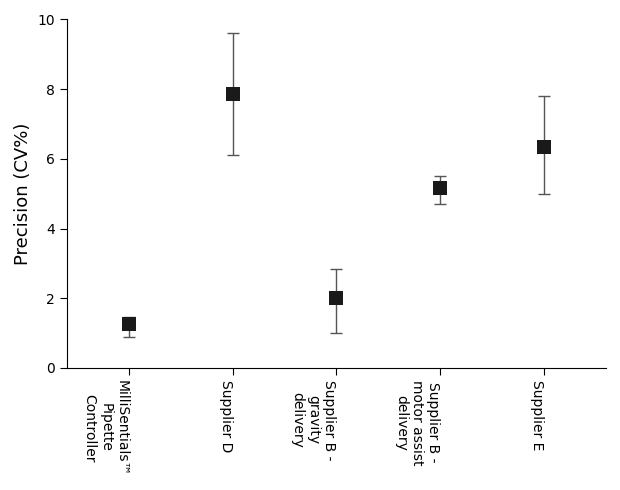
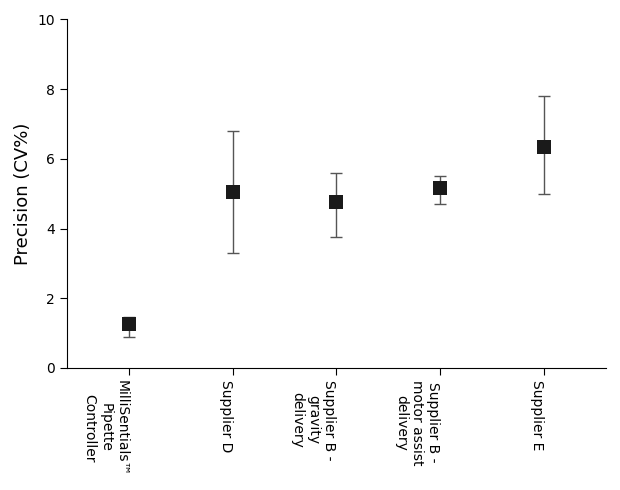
Supplier D: 7.85 -> 5.05
Supplier B - gravity delivery: 2.00 -> 4.75
